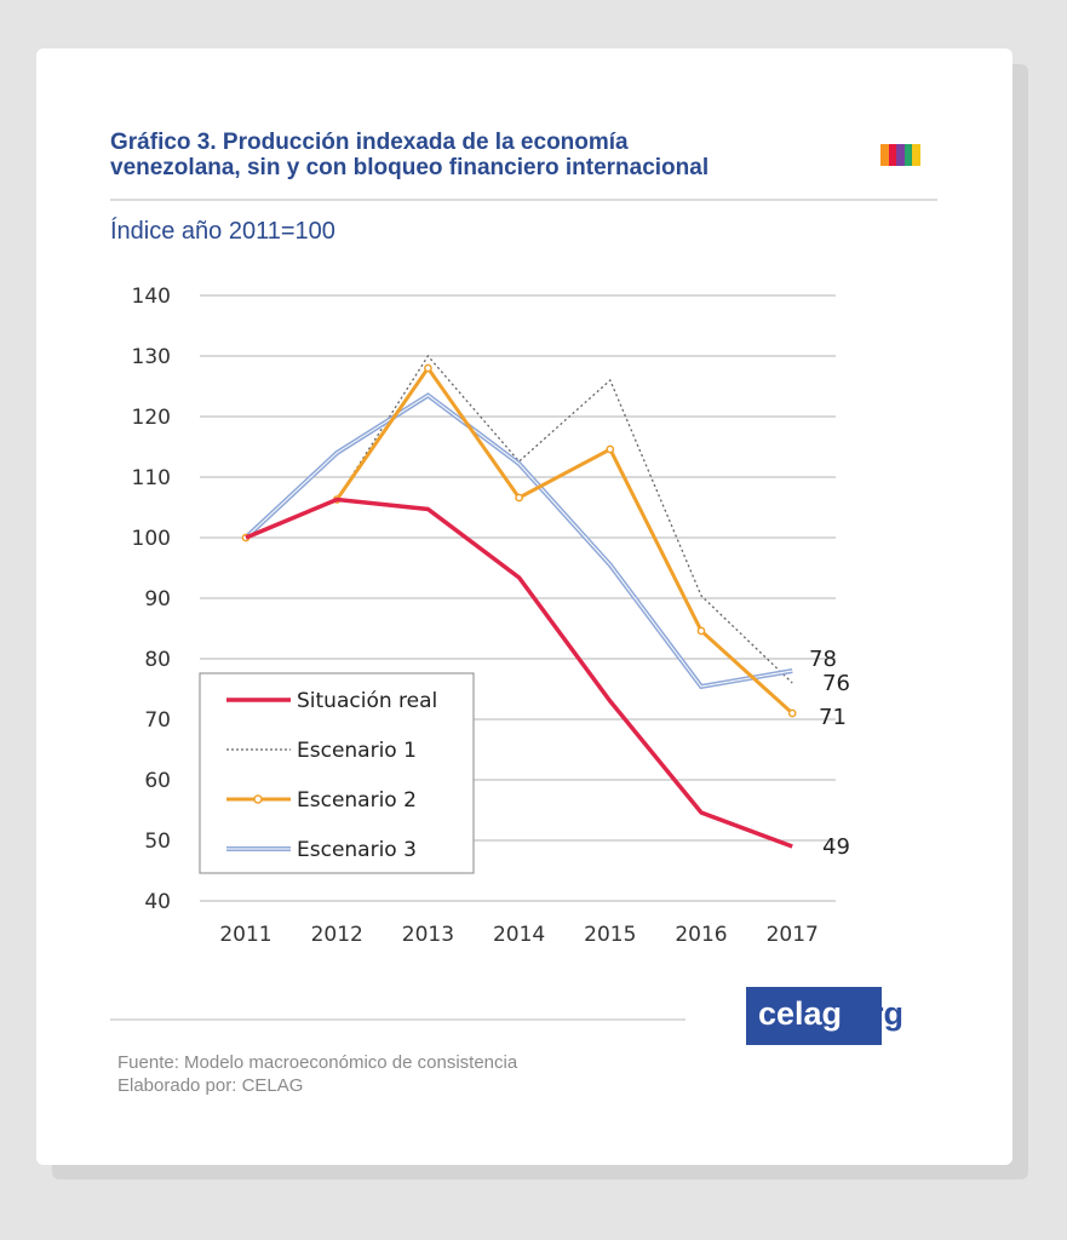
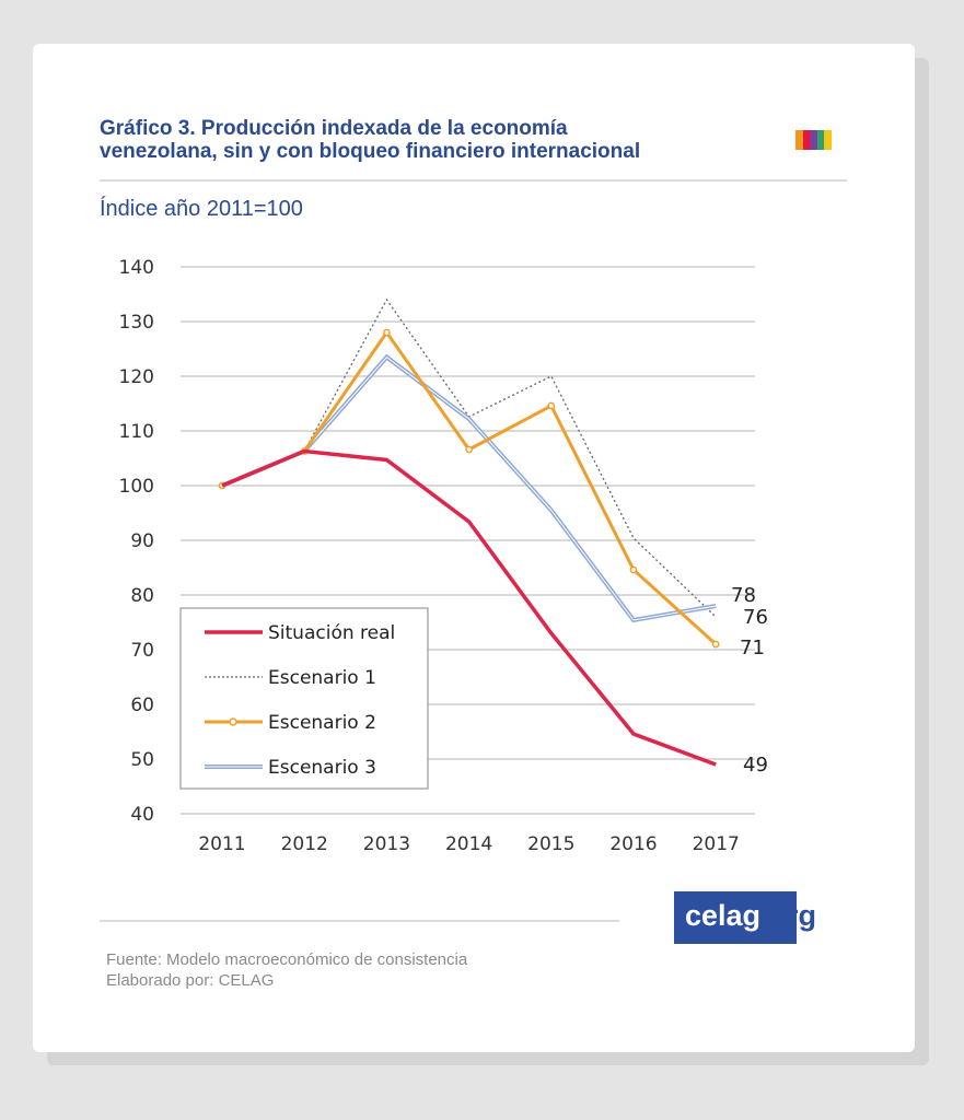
Escenario 3/2012: 114 -> 106
Escenario 1/2013: 130 -> 134
Escenario 1/2015: 126 -> 120
